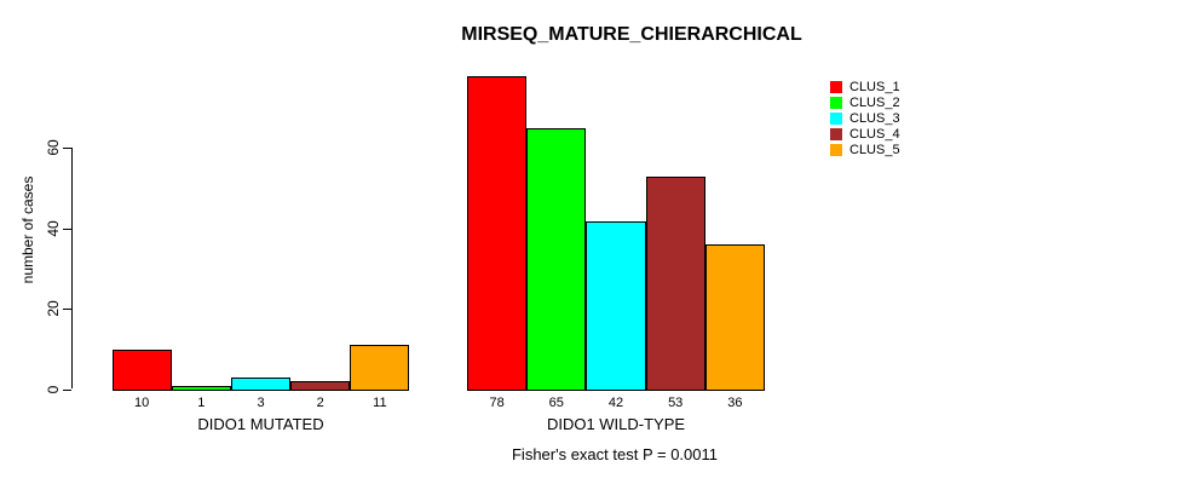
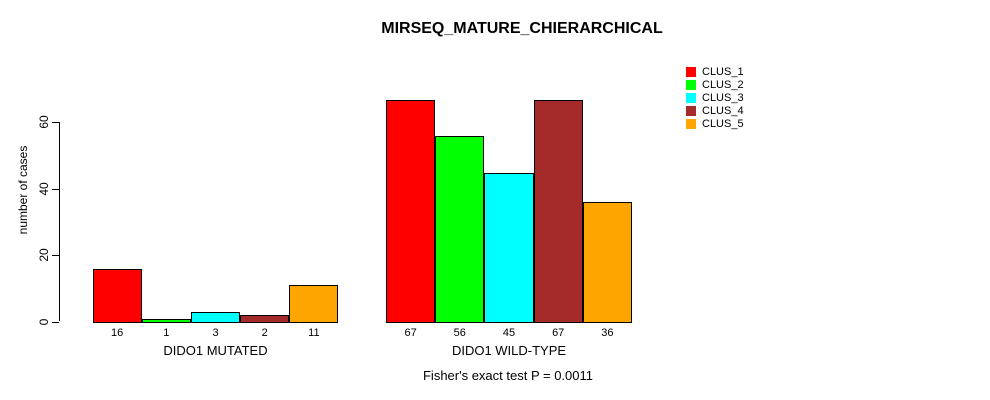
CLUS_1/DIDO1 MUTATED: 10 -> 16
CLUS_1/DIDO1 WILD-TYPE: 78 -> 67
CLUS_2/DIDO1 WILD-TYPE: 65 -> 56
CLUS_3/DIDO1 WILD-TYPE: 42 -> 45
CLUS_4/DIDO1 WILD-TYPE: 53 -> 67
